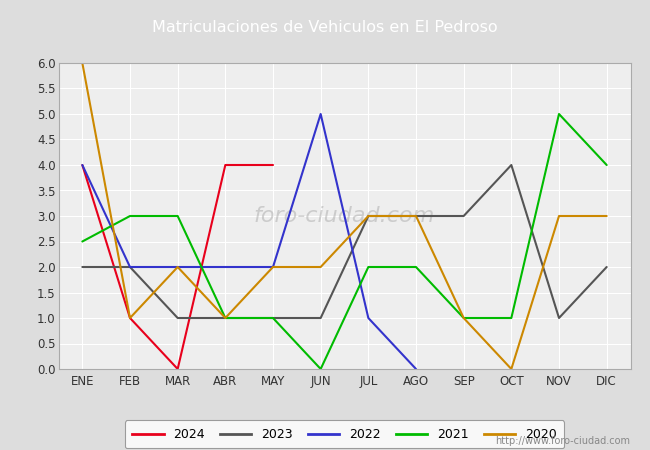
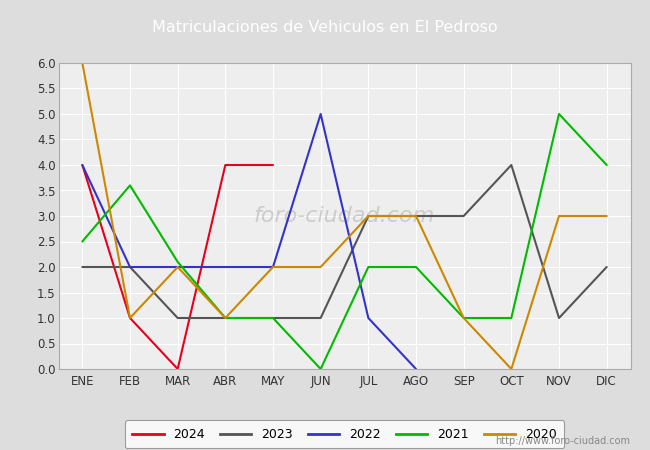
2021/FEB: 3.0 -> 3.6
2021/MAR: 3.0 -> 2.1
